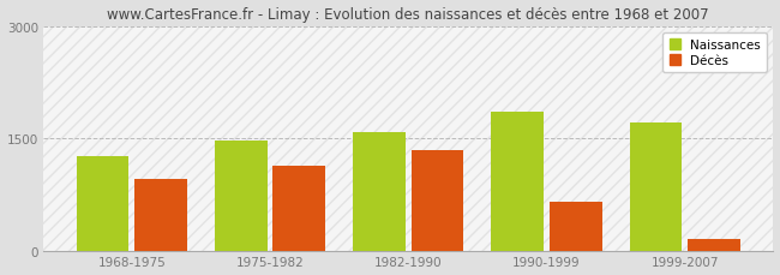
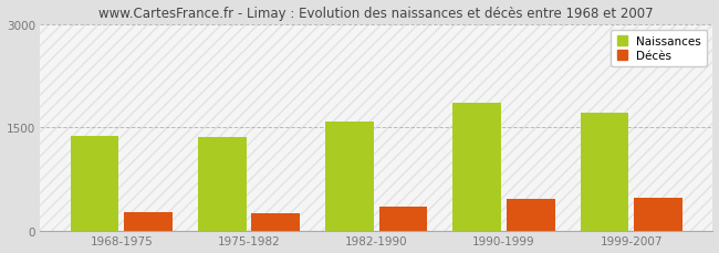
Naissances/1968-1975: 1260 -> 1380
Décès/1968-1975: 960 -> 270
Naissances/1975-1982: 1480 -> 1360
Décès/1975-1982: 1140 -> 260
Décès/1982-1990: 1340 -> 360
Décès/1990-1999: 660 -> 470
Décès/1999-2007: 160 -> 480
